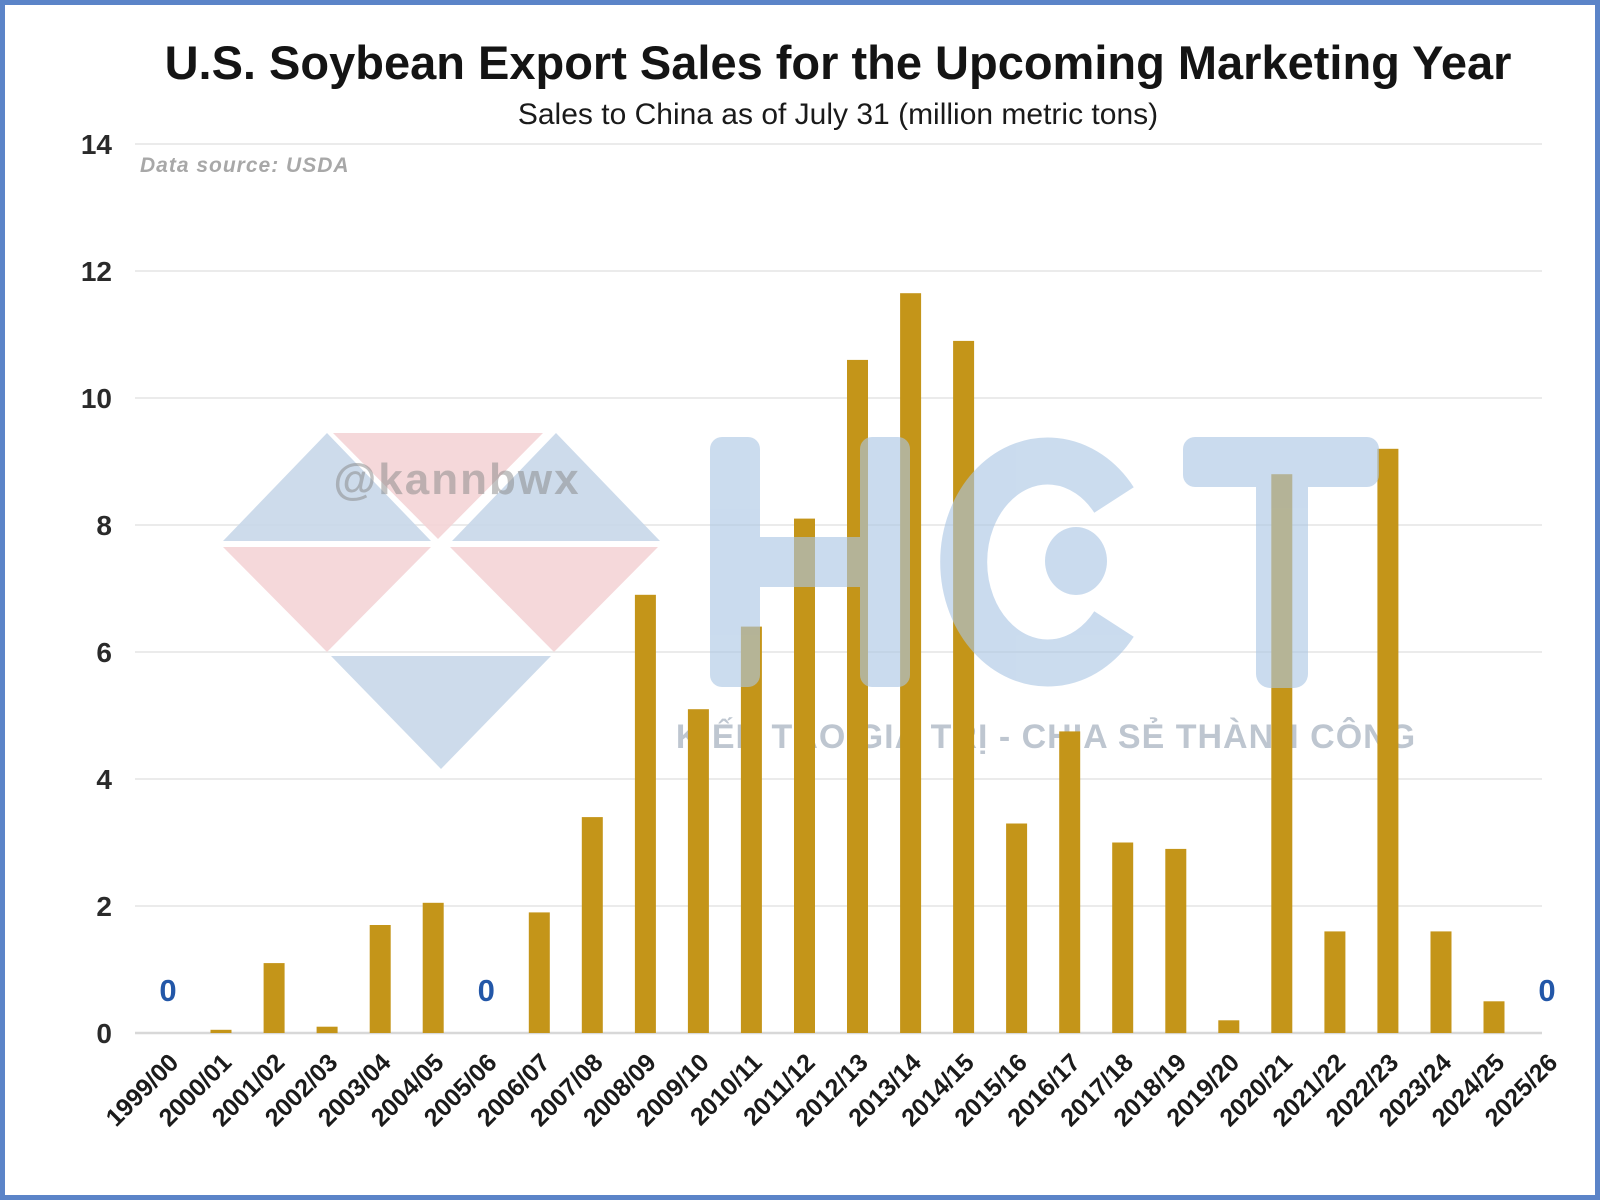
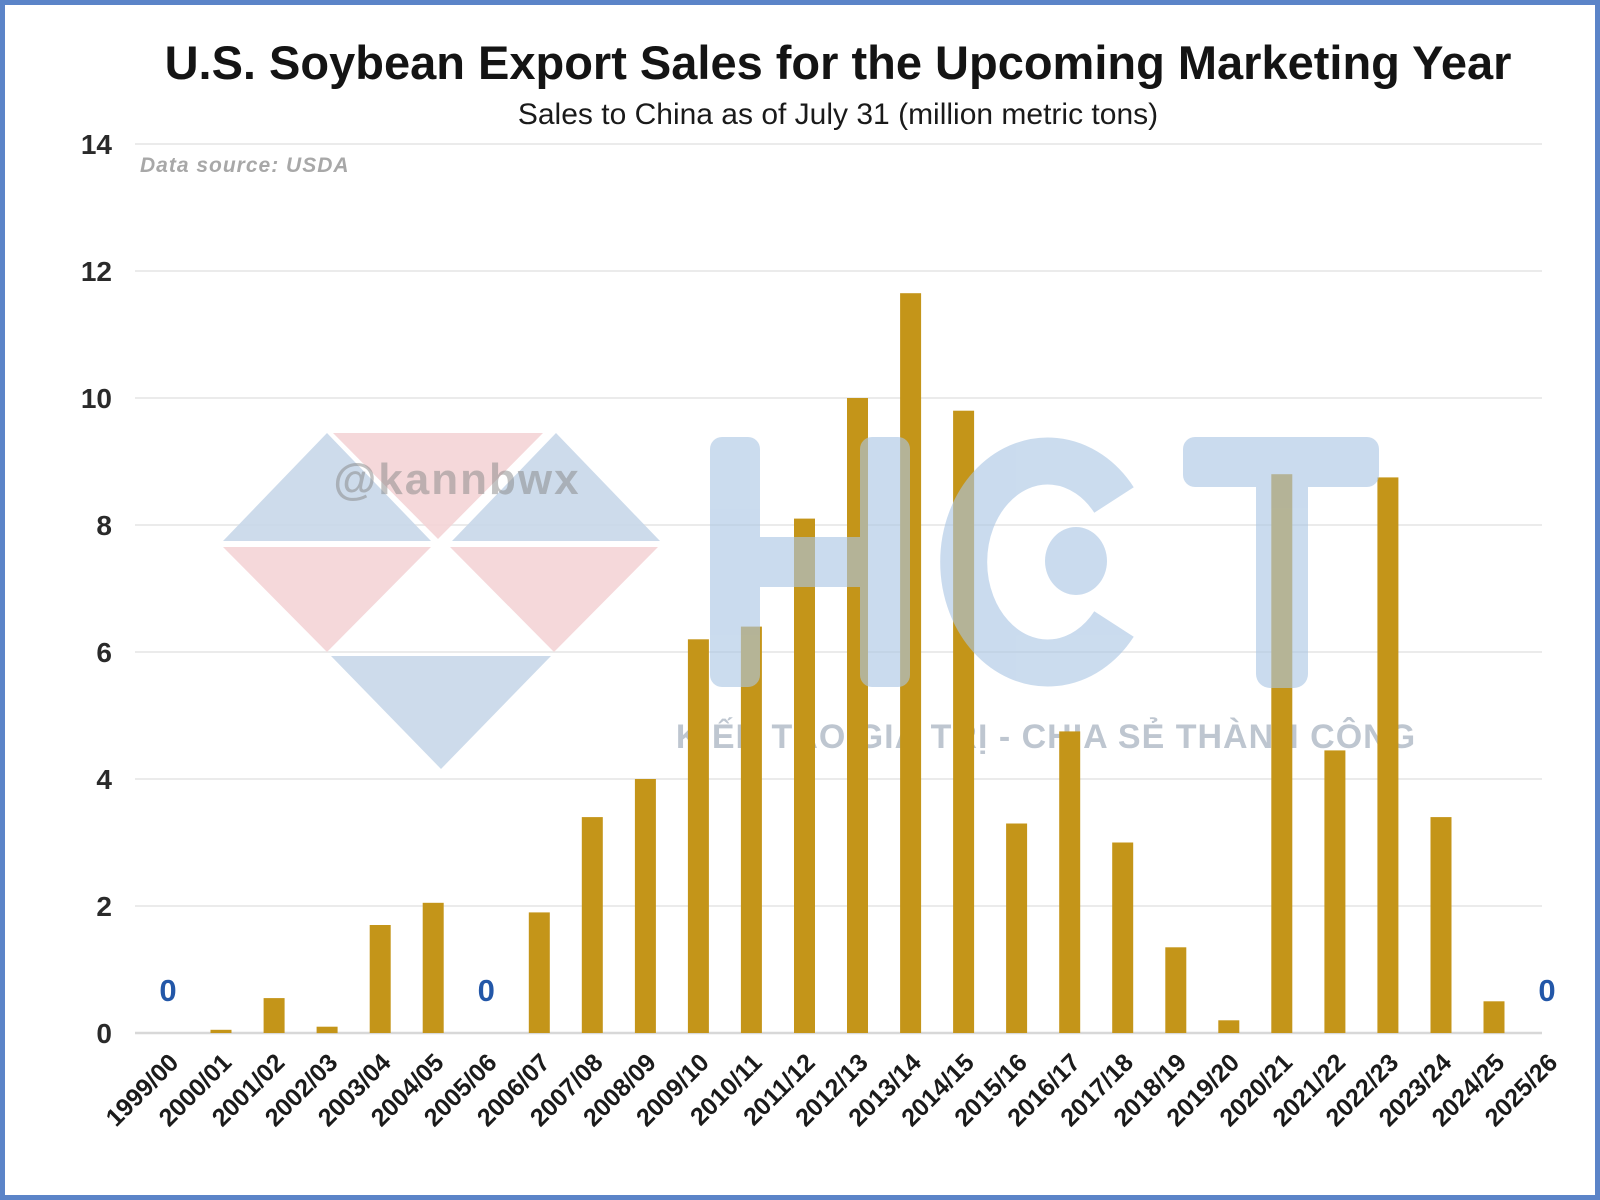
2001/02: 1.1 -> 0.6
2008/09: 6.9 -> 4.0
2009/10: 5.1 -> 6.2
2012/13: 10.6 -> 10.0
2014/15: 10.9 -> 9.8
2018/19: 2.9 -> 1.4
2021/22: 1.6 -> 4.5
2022/23: 9.2 -> 8.8
2023/24: 1.6 -> 3.4
